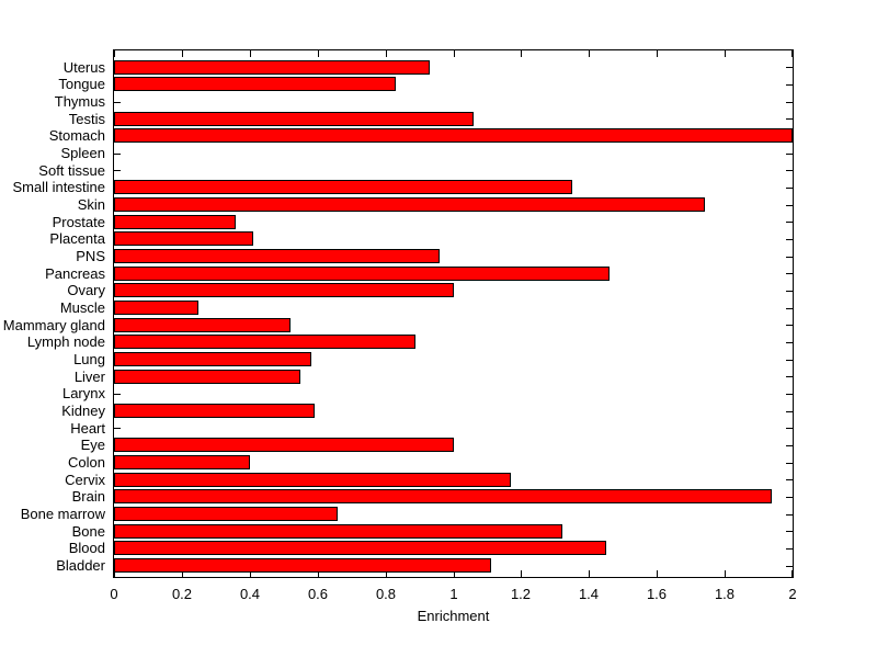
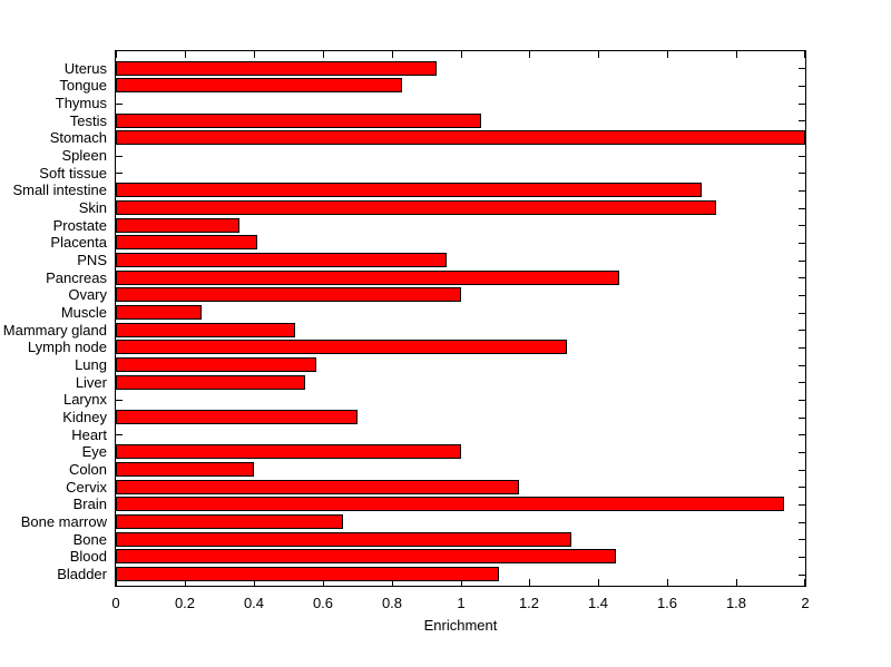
Small intestine: 1.35 -> 1.70
Lymph node: 0.89 -> 1.31
Kidney: 0.59 -> 0.70
